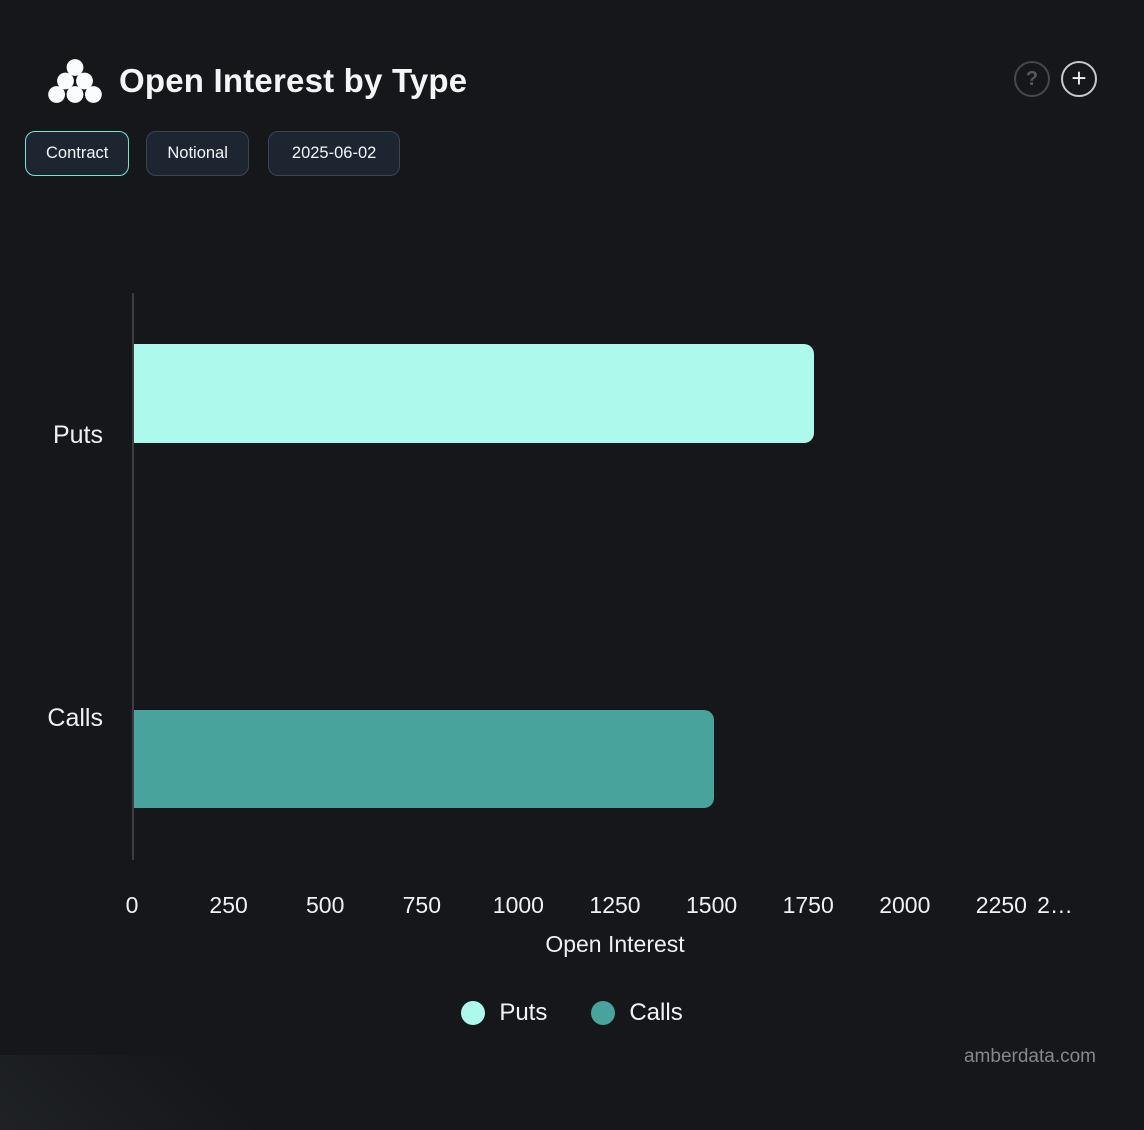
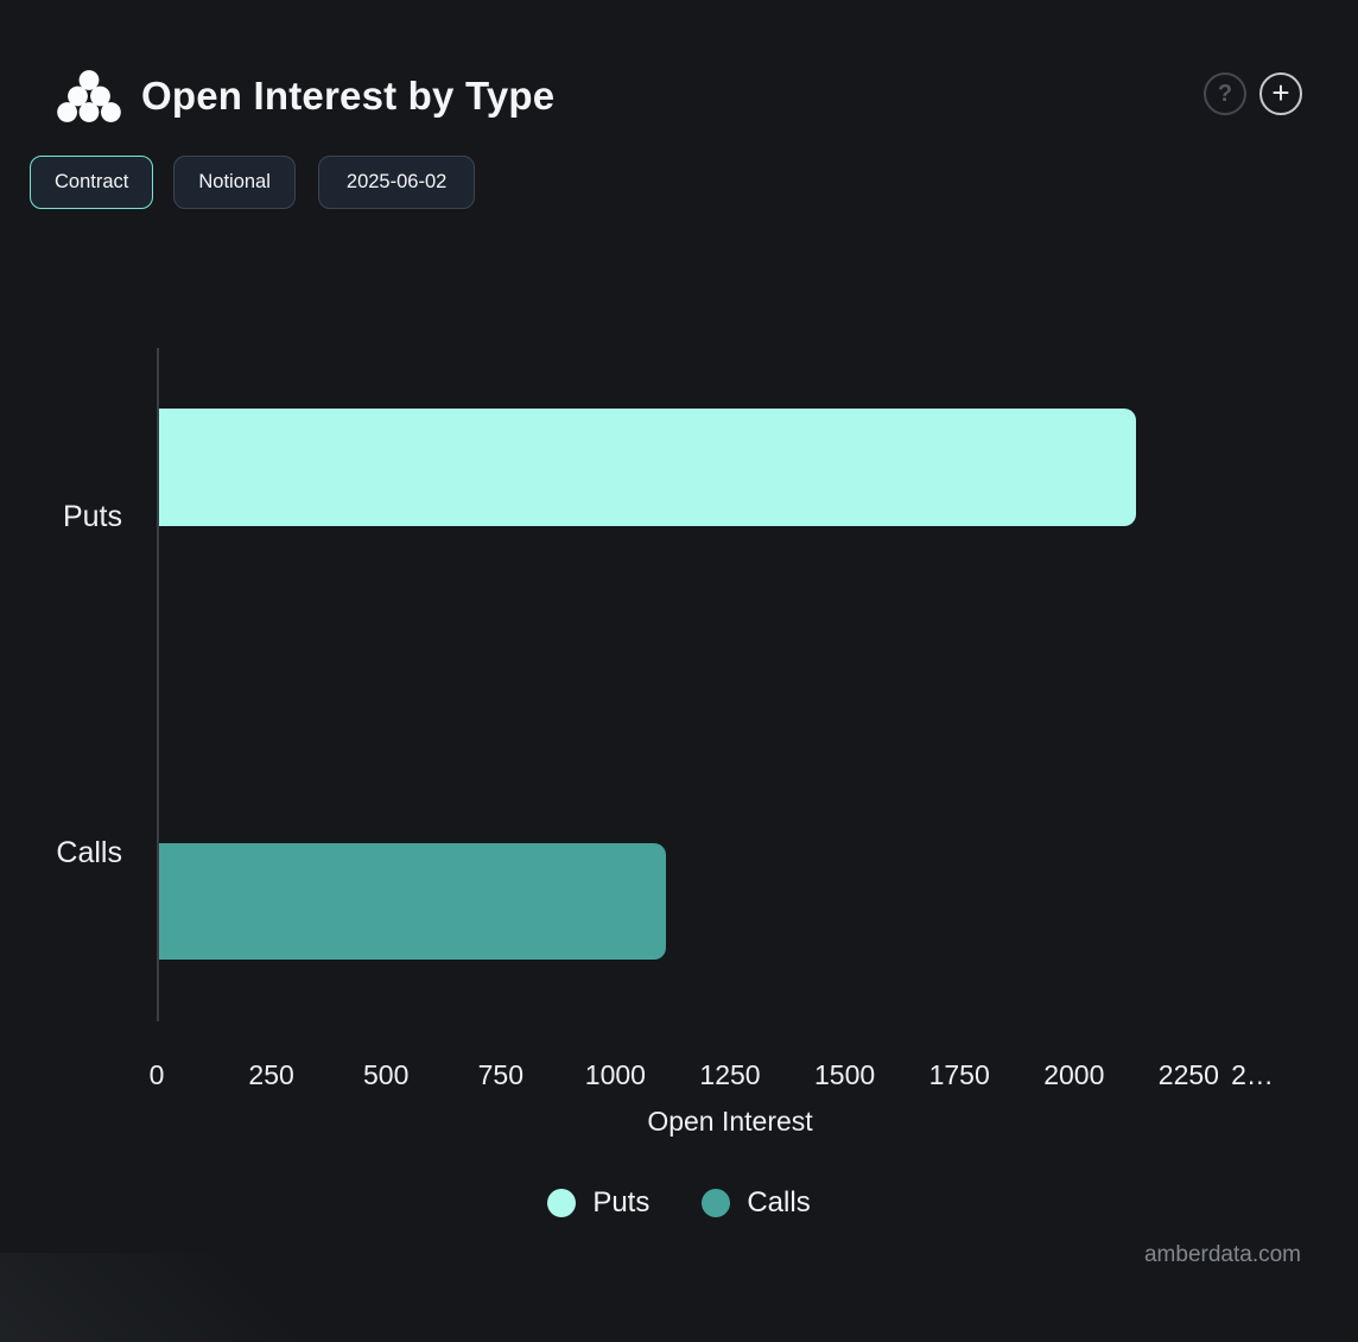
Puts: 1760 -> 2130
Calls: 1500 -> 1100
